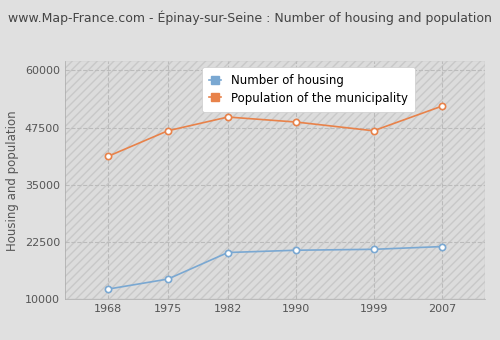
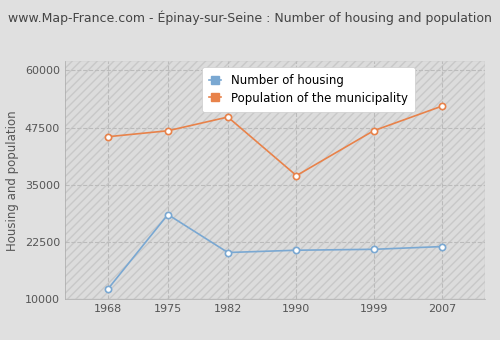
Population of the municipality/1968: 41200 -> 45500
Number of housing/1975: 14400 -> 28500
Population of the municipality/1990: 48700 -> 37000
